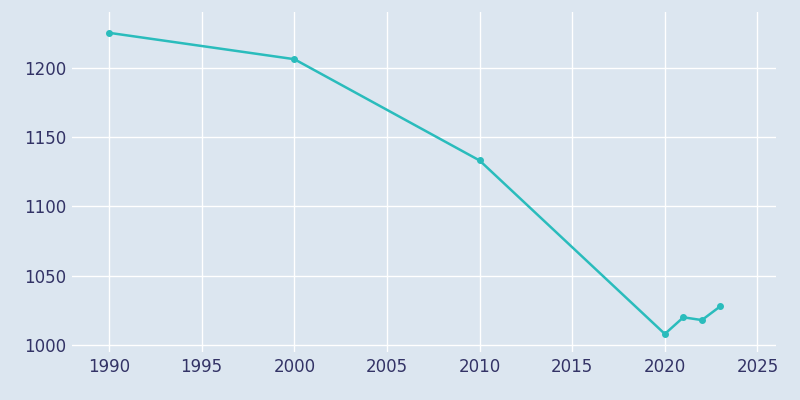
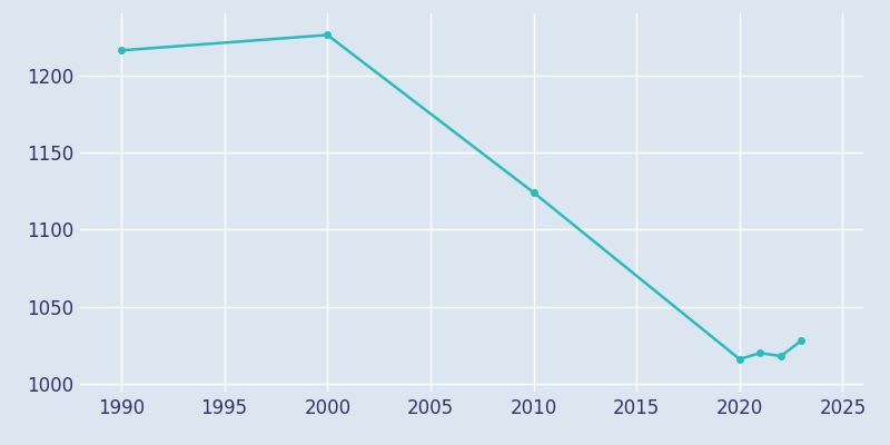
1990: 1225 -> 1216
2000: 1206 -> 1226
2010: 1133 -> 1124
2020: 1008 -> 1016
